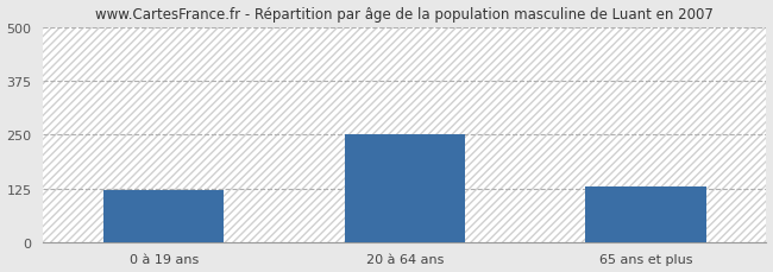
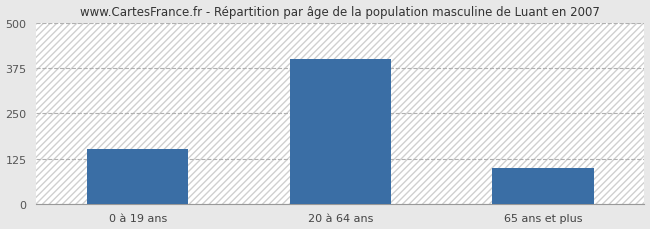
0 à 19 ans: 120 -> 150
20 à 64 ans: 250 -> 400
65 ans et plus: 130 -> 100
